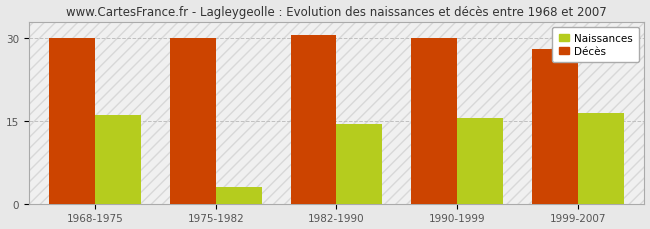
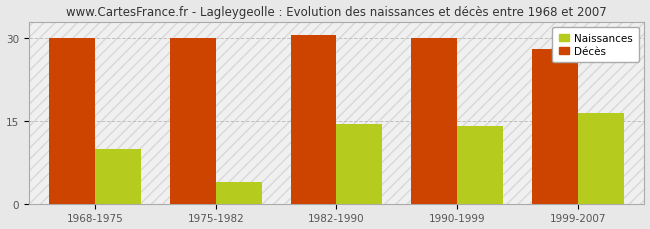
Naissances/1968-1975: 16.0 -> 10.0
Naissances/1975-1982: 3.0 -> 4.0
Naissances/1990-1999: 15.5 -> 14.0
